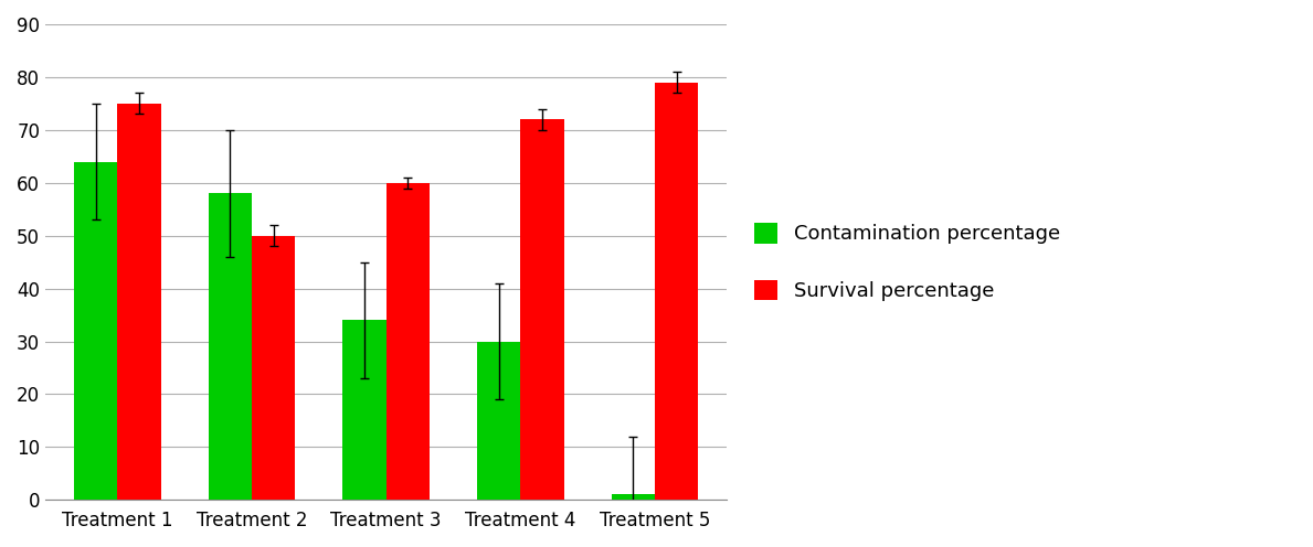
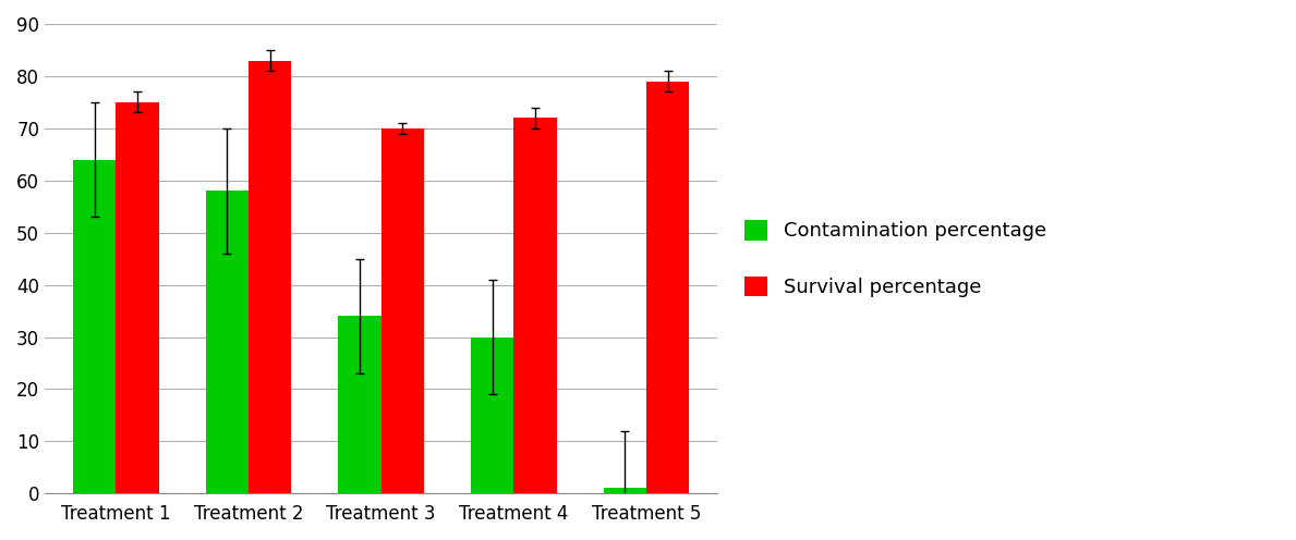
Survival percentage/Treatment 2: 50 -> 83
Survival percentage/Treatment 3: 60 -> 70
